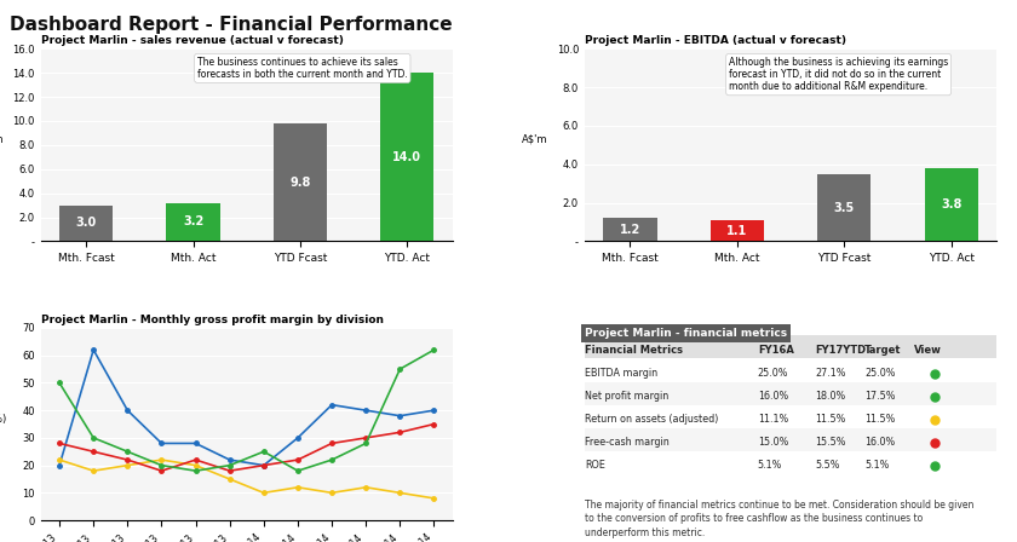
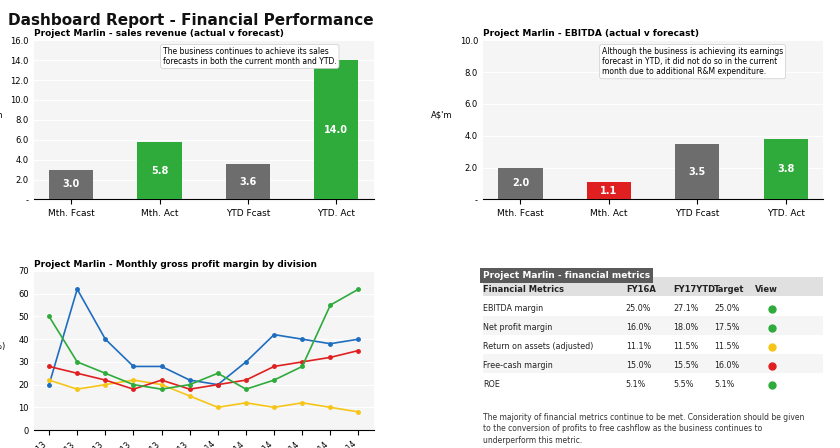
Project Marlin - sales revenue (actual v forecast)/Mth. Act: 3.2 -> 5.8
Project Marlin - sales revenue (actual v forecast)/YTD Fcast: 9.8 -> 3.6
Project Marlin - EBITDA (actual v forecast)/Mth. Fcast: 1.2 -> 2.0
